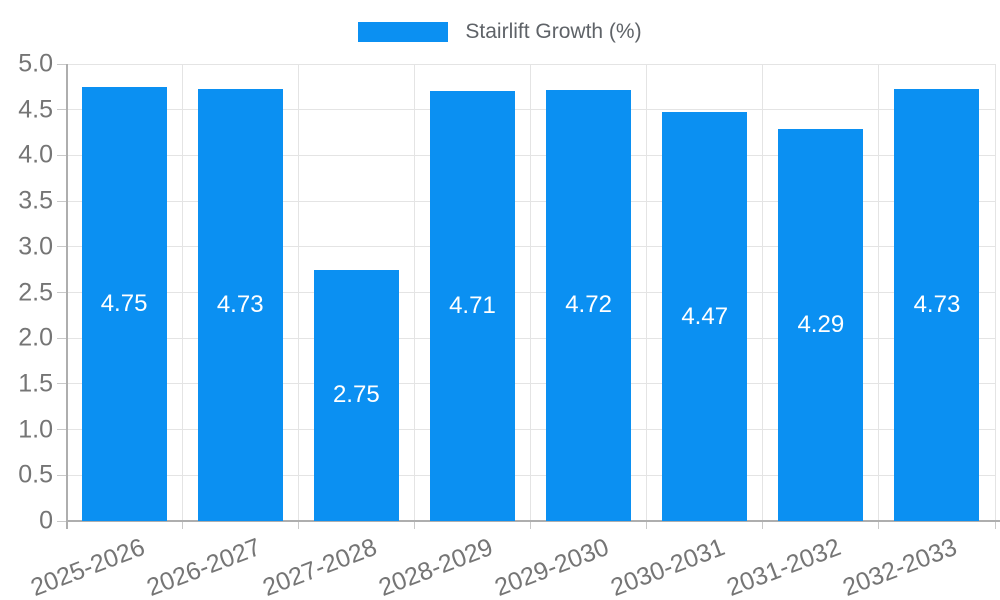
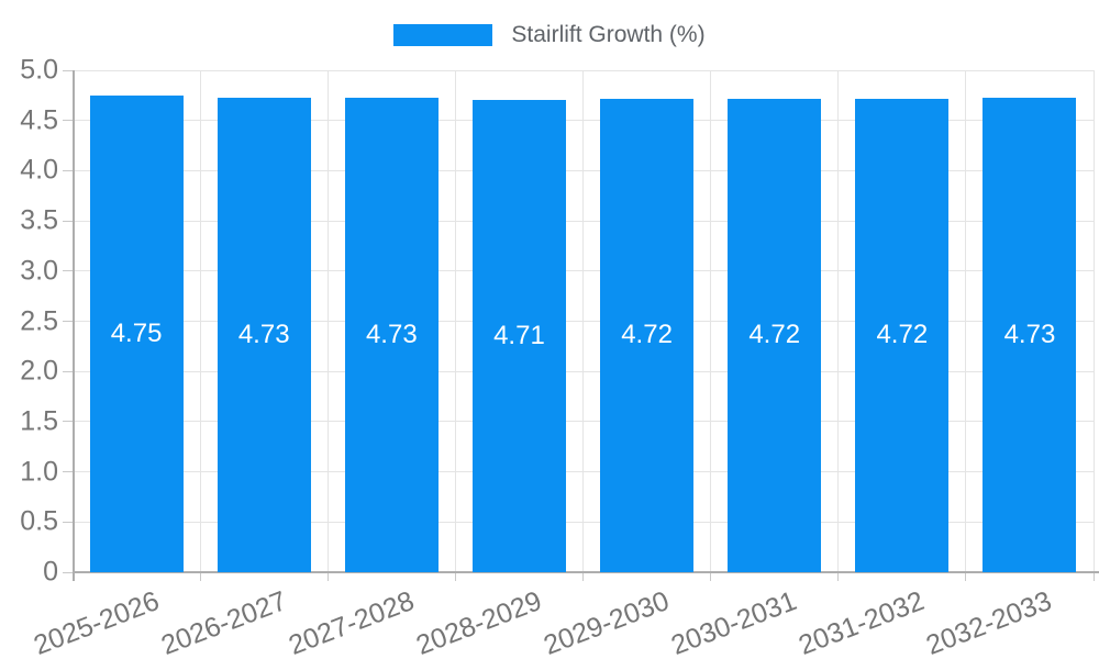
2027-2028: 2.75 -> 4.73
2030-2031: 4.47 -> 4.72
2031-2032: 4.29 -> 4.72
